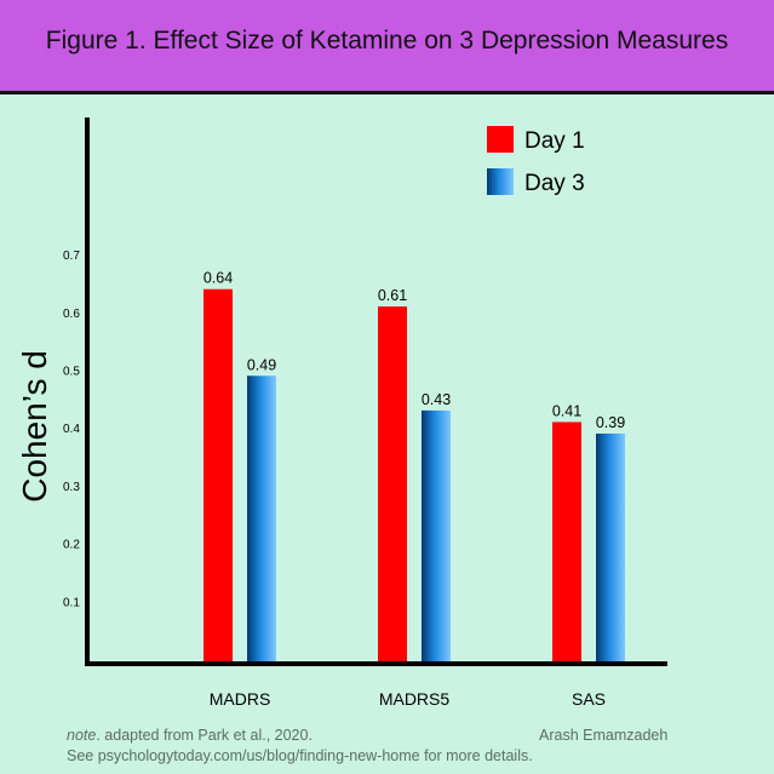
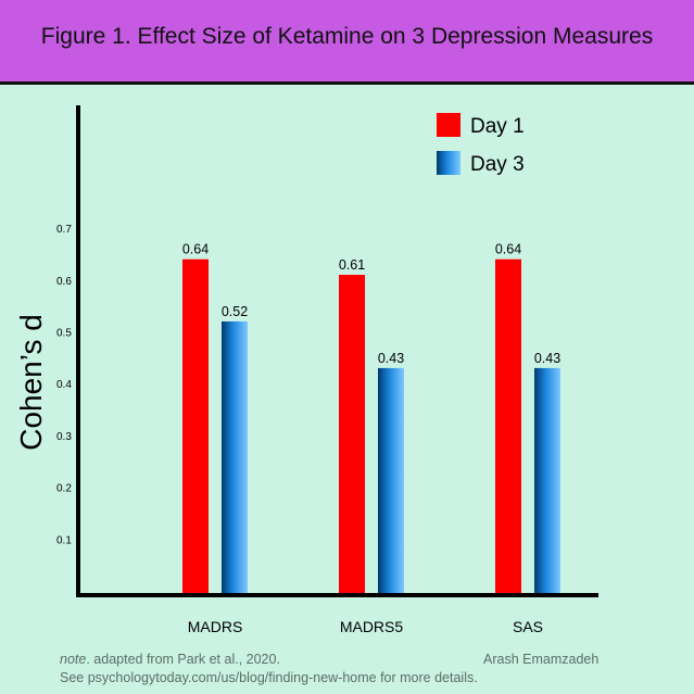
Day 3/MADRS: 0.49 -> 0.52
Day 1/SAS: 0.41 -> 0.64
Day 3/SAS: 0.39 -> 0.43
